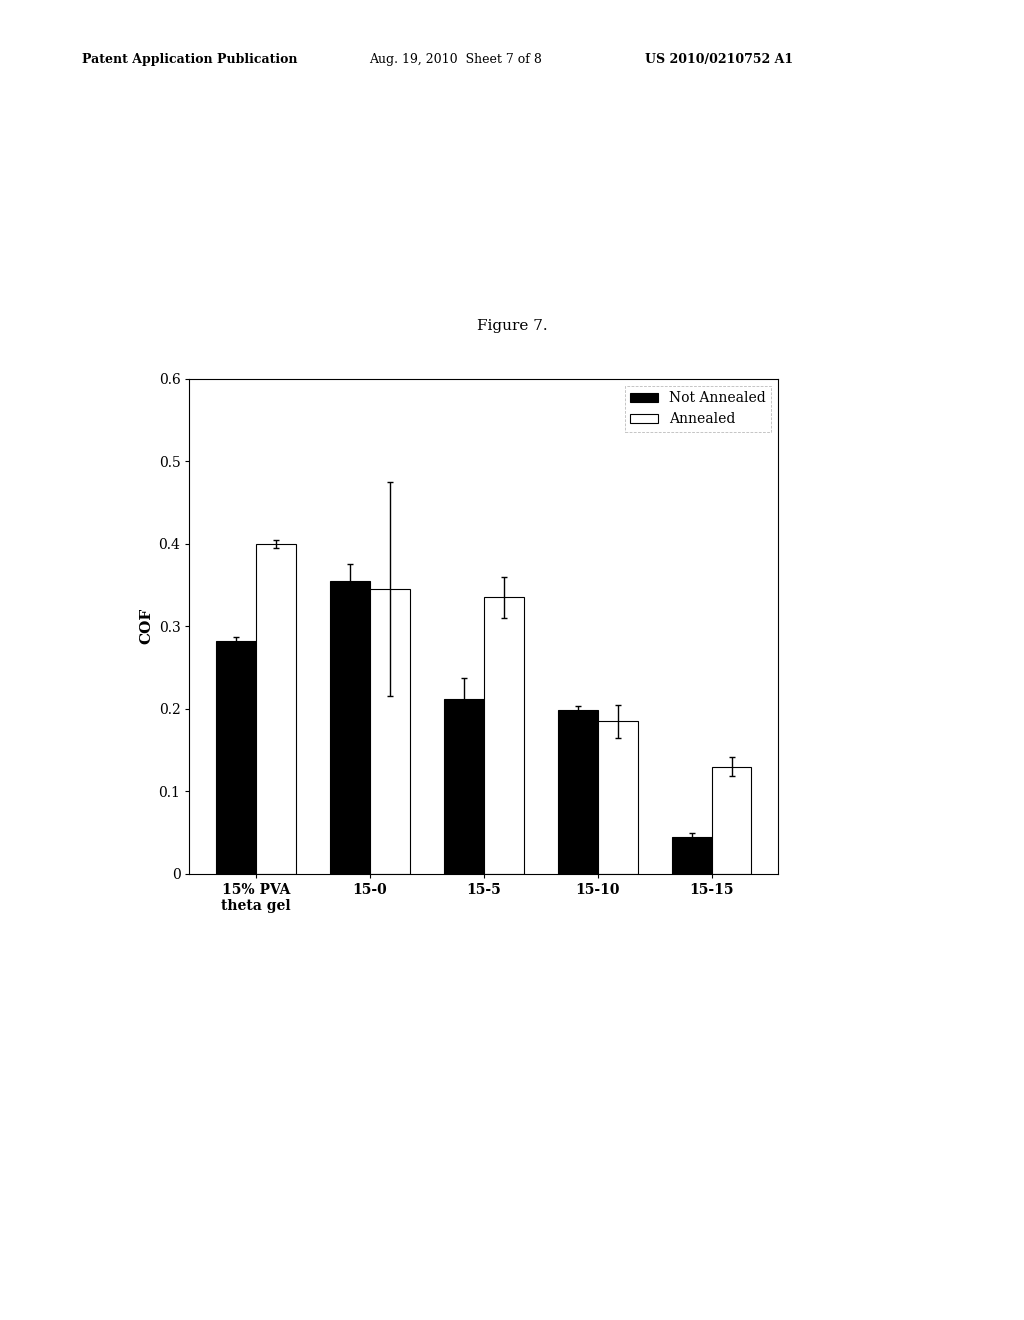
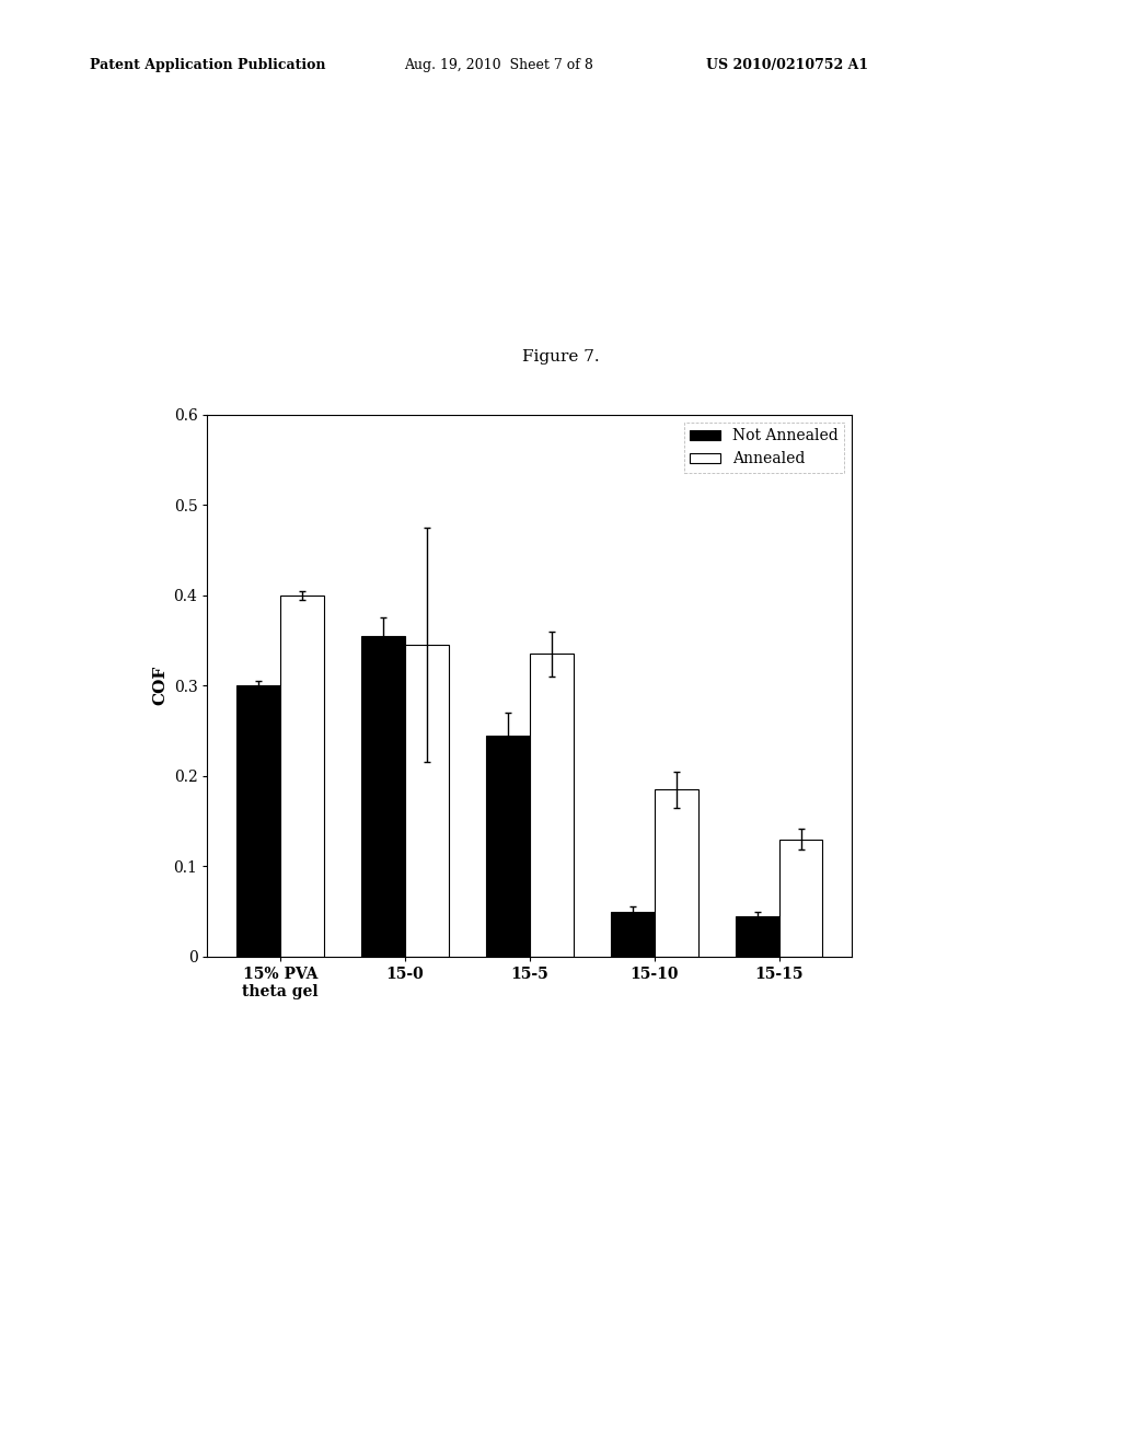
Not Annealed/15% PVA theta gel: 0.282 -> 0.300
Not Annealed/15-5: 0.212 -> 0.245
Not Annealed/15-10: 0.198 -> 0.050
